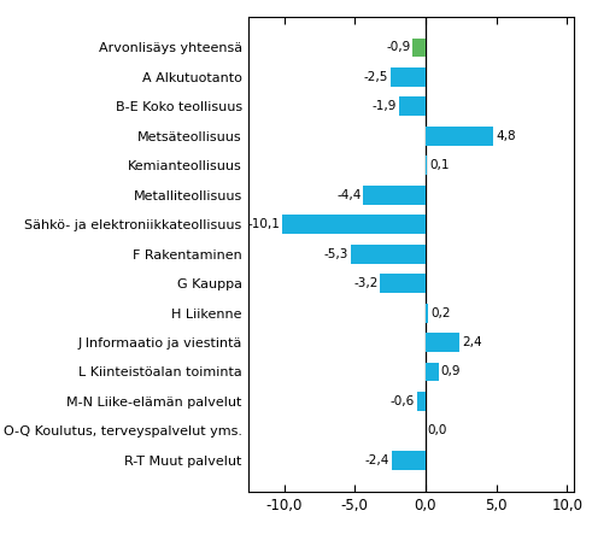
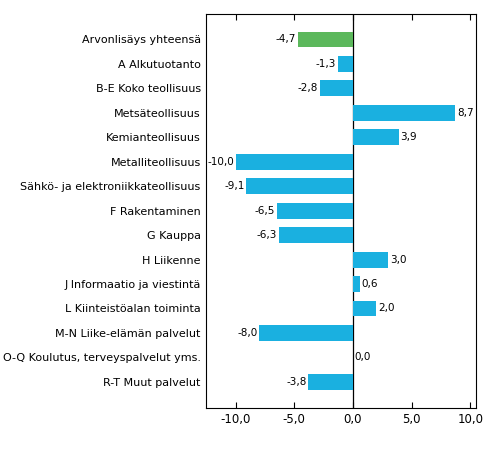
Arvonlisäys yhteensä: -0,9 -> -4,7
A Alkutuotanto: -2,5 -> -1,3
B-E Koko teollisuus: -1,9 -> -2,8
Metsäteollisuus: 4,8 -> 8,7
Kemianteollisuus: 0,1 -> 3,9
Metalliteollisuus: -4,4 -> -10,0
Sähkö- ja elektroniikkateollisuus: -10,1 -> -9,1
F Rakentaminen: -5,3 -> -6,5
G Kauppa: -3,2 -> -6,3
H Liikenne: 0,2 -> 3,0
J Informaatio ja viestintä: 2,4 -> 0,6
L Kiinteistöalan toiminta: 0,9 -> 2,0
M-N Liike-elämän palvelut: -0,6 -> -8,0
R-T Muut palvelut: -2,4 -> -3,8
